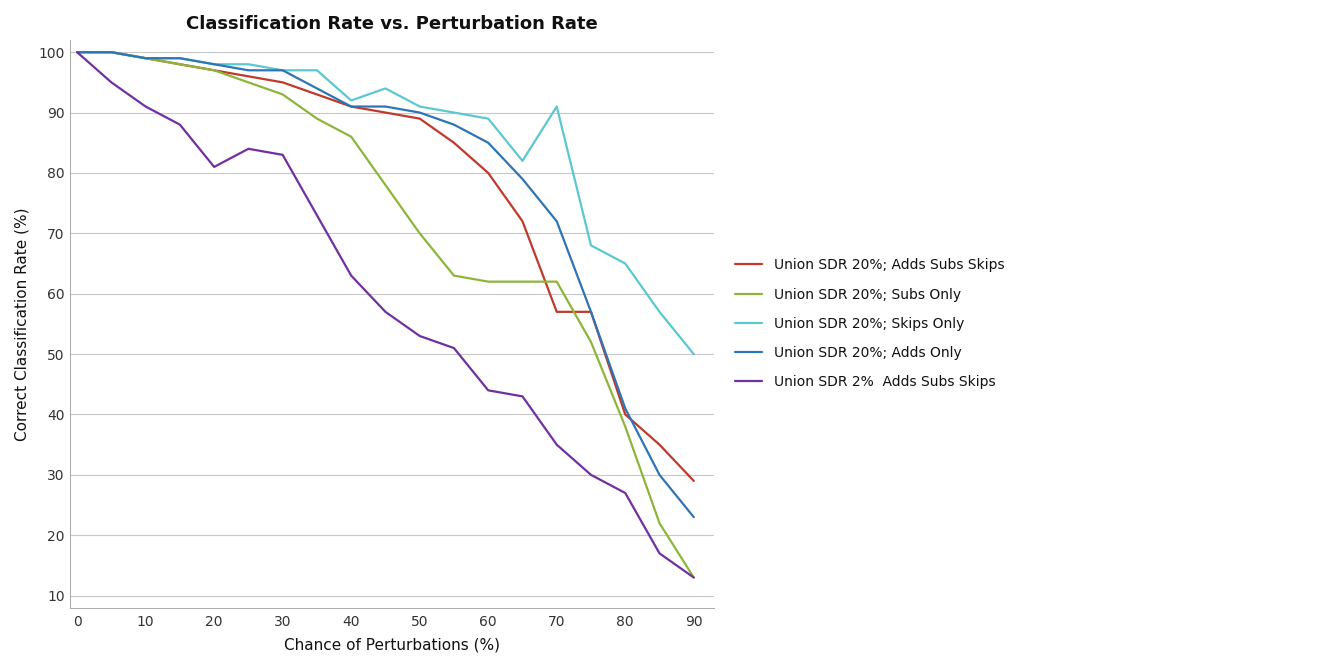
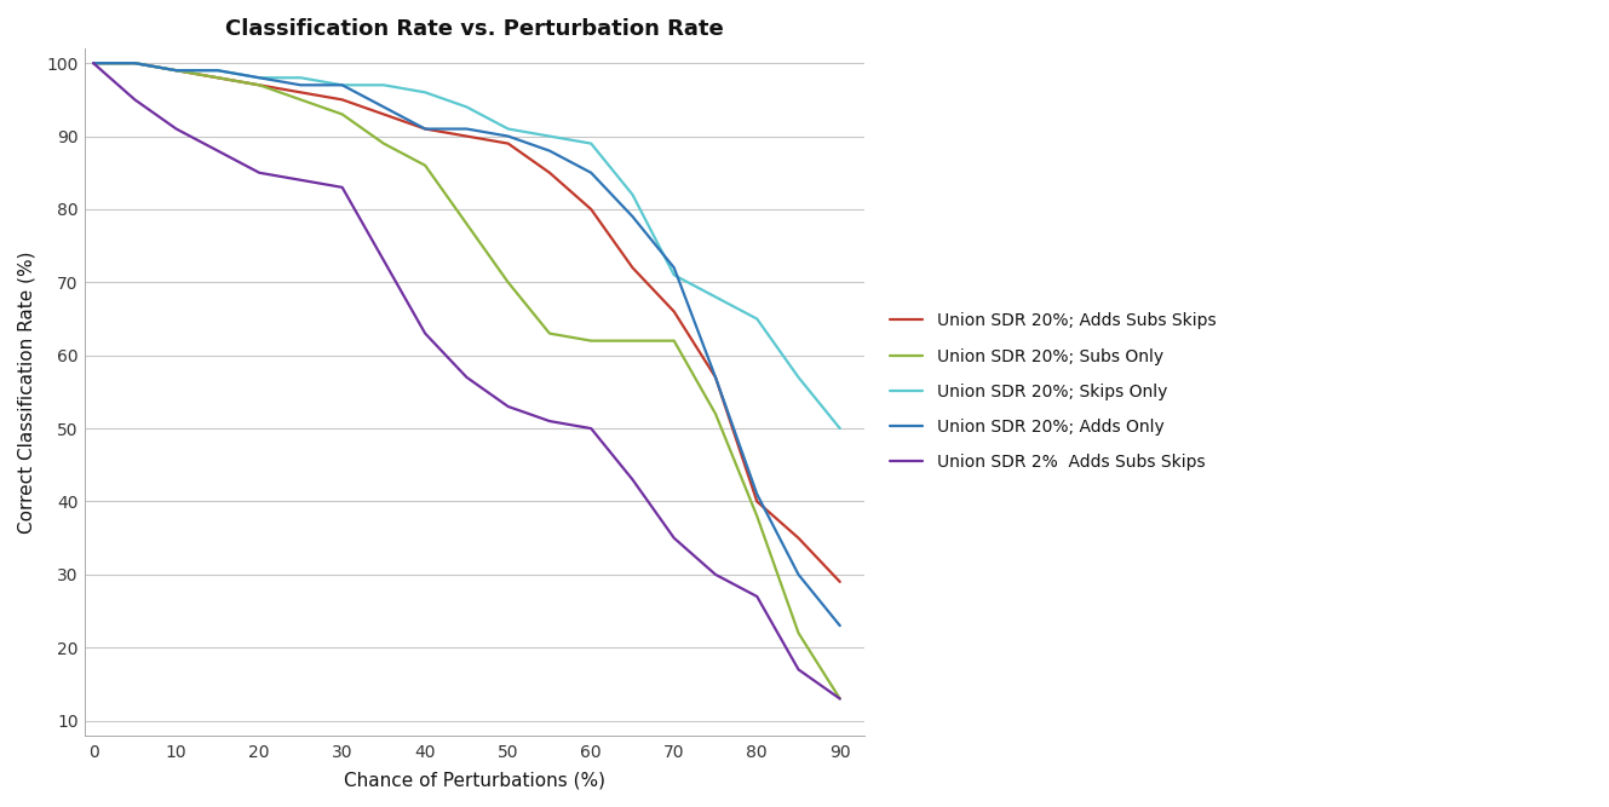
Union SDR 2% Adds Subs Skips/20: 81 -> 85
Union SDR 20%; Skips Only/40: 92 -> 96
Union SDR 2% Adds Subs Skips/60: 44 -> 50
Union SDR 20%; Adds Subs Skips/70: 57 -> 66
Union SDR 20%; Skips Only/70: 91 -> 71
